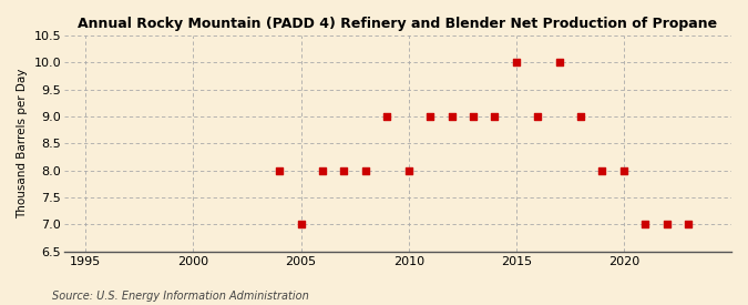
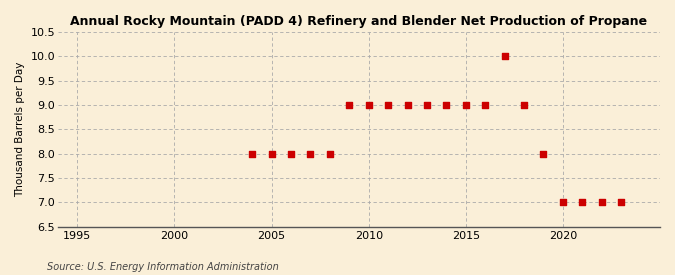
2005: 7 -> 8
2010: 8 -> 9
2015: 10 -> 9
2020: 8 -> 7
